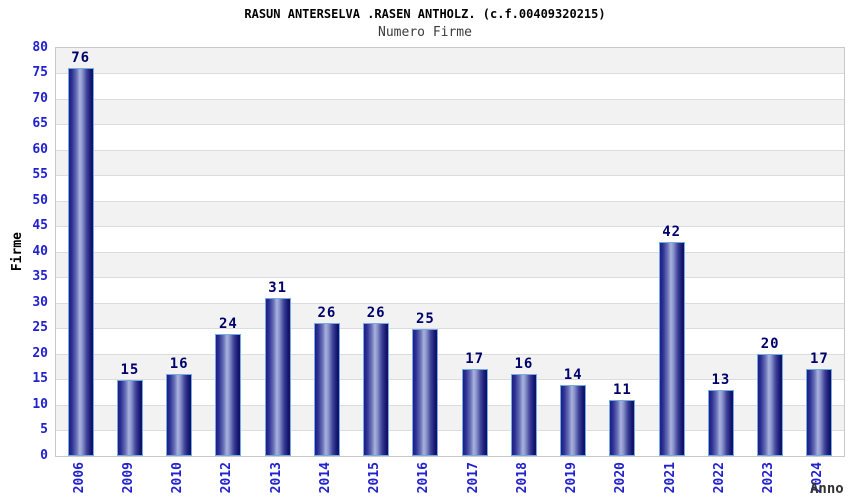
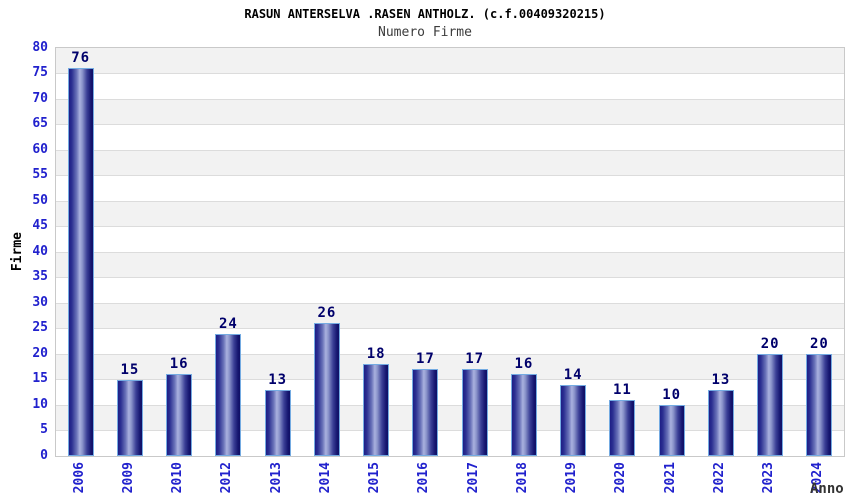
2013: 31 -> 13
2015: 26 -> 18
2016: 25 -> 17
2021: 42 -> 10
2024: 17 -> 20
